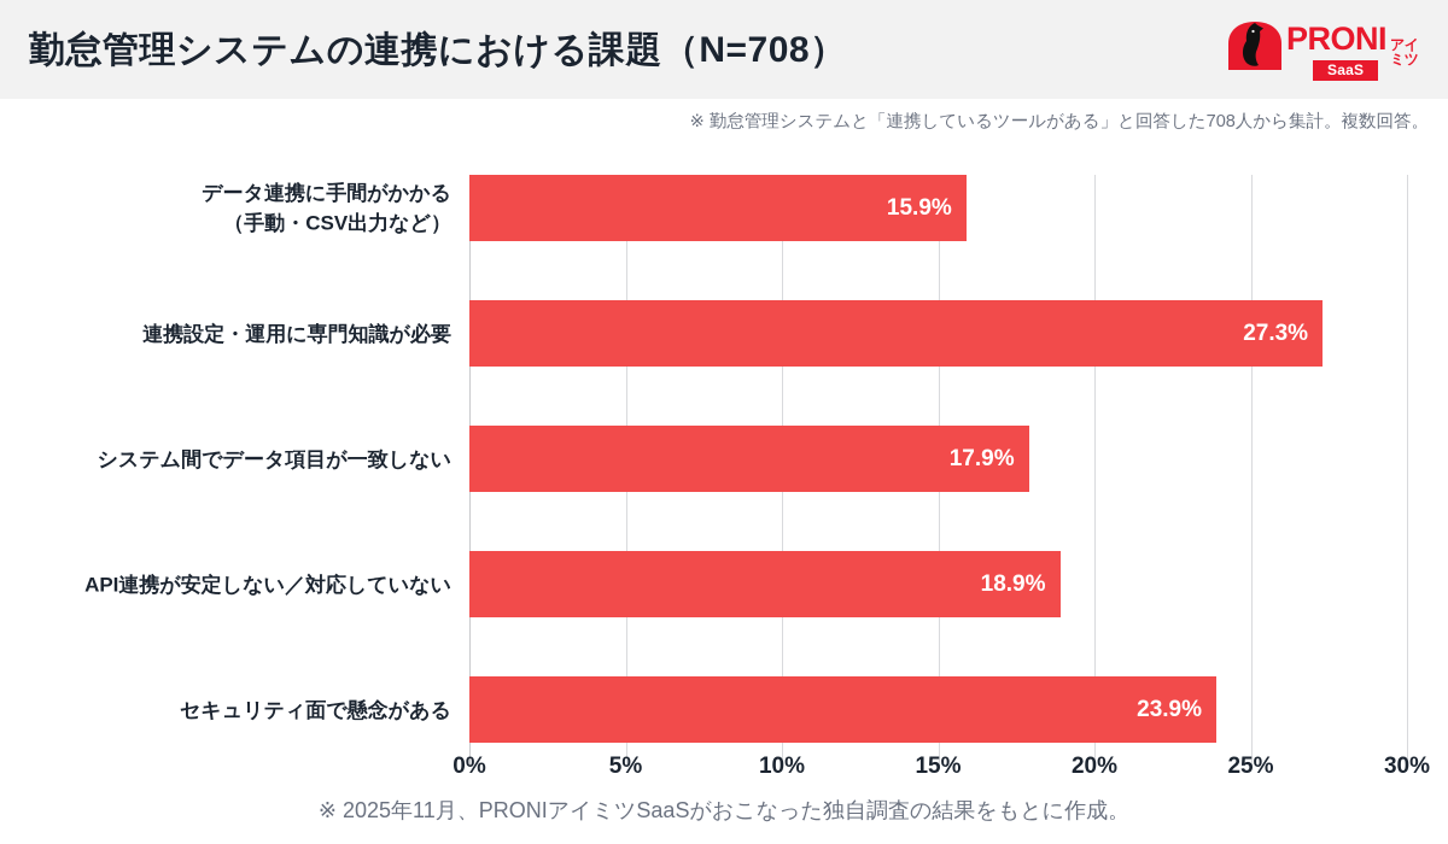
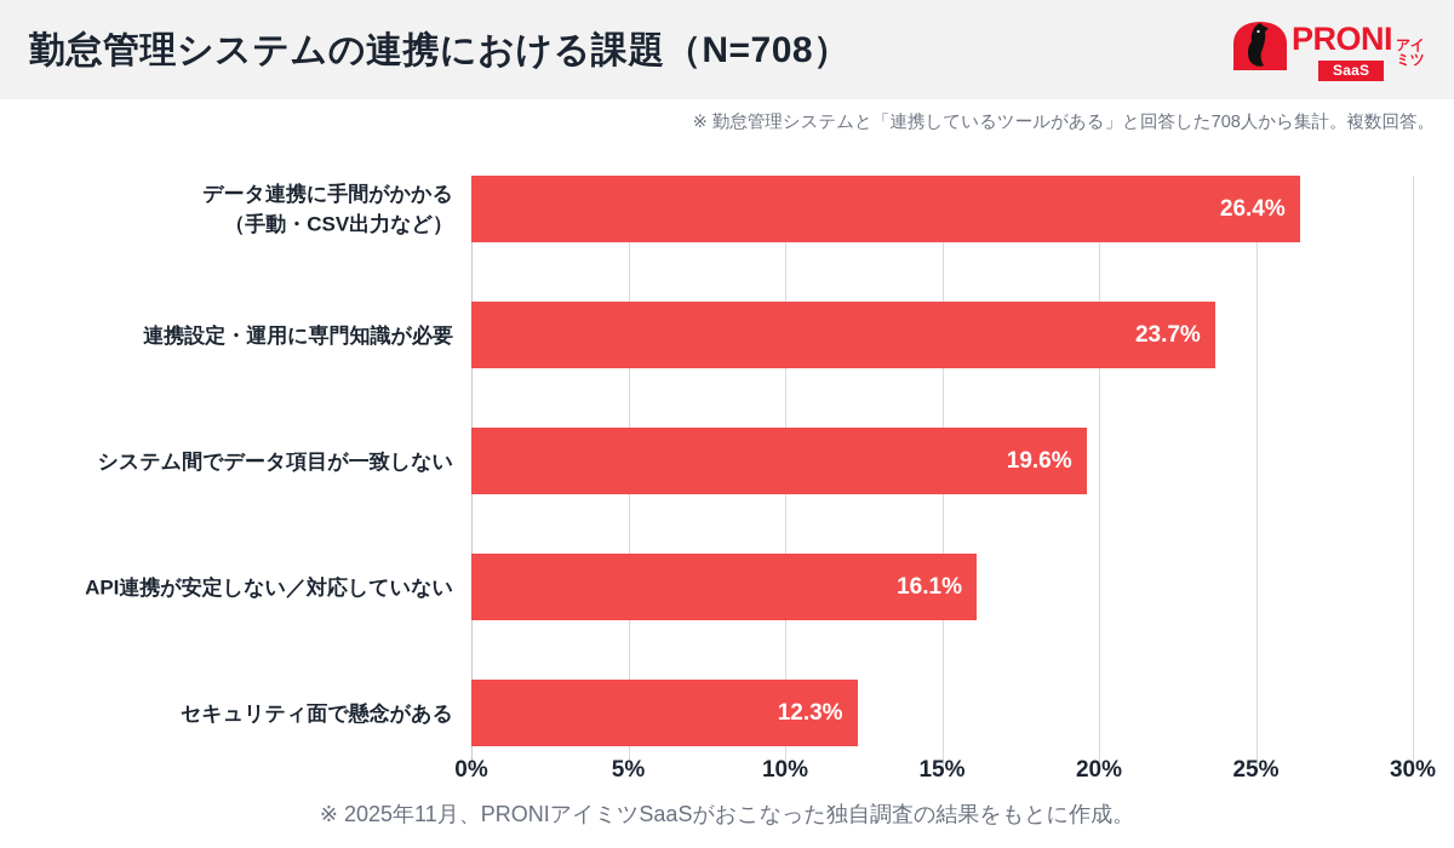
データ連携に手間がかかる（手動・CSV出力など）: 15.9% -> 26.4%
連携設定・運用に専門知識が必要: 27.3% -> 23.7%
システム間でデータ項目が一致しない: 17.9% -> 19.6%
API連携が安定しない／対応していない: 18.9% -> 16.1%
セキュリティ面で懸念がある: 23.9% -> 12.3%
